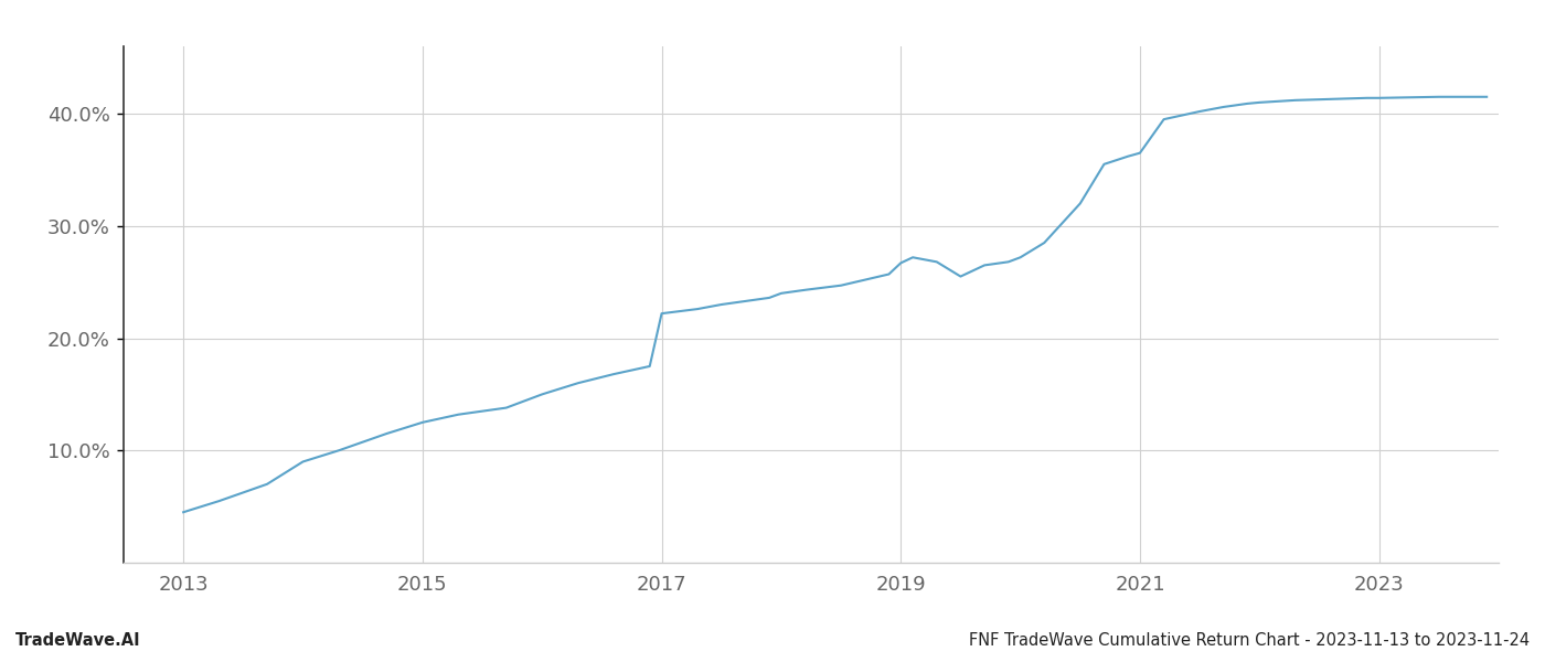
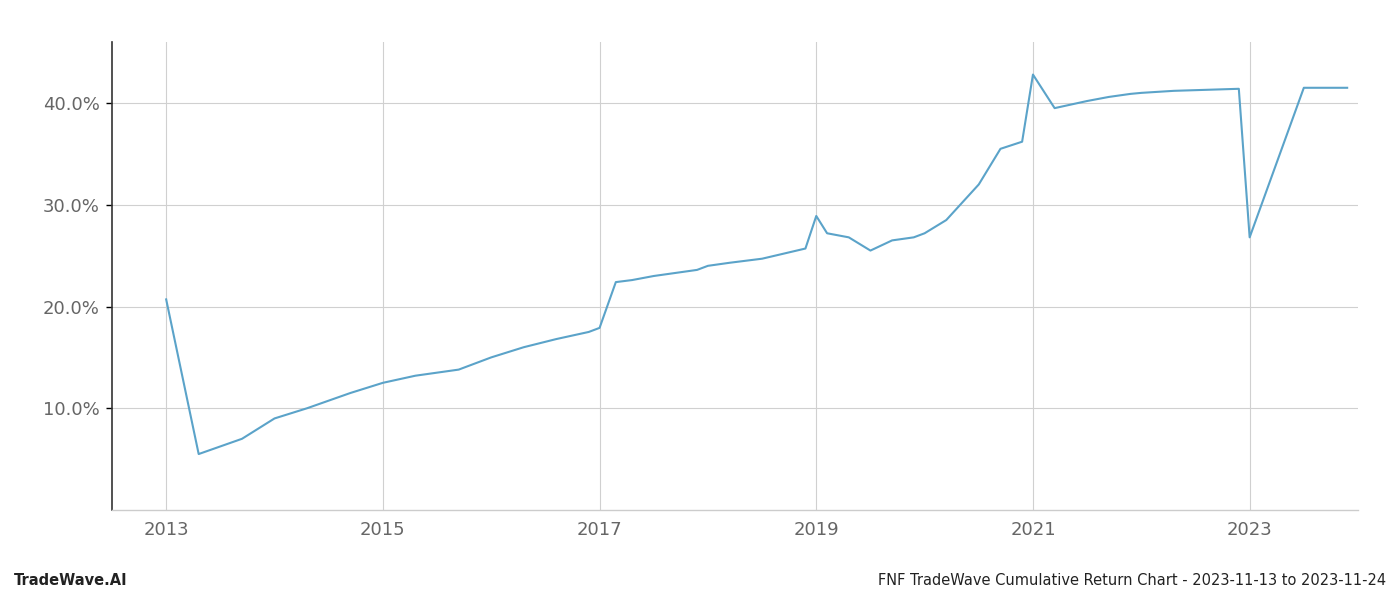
2013: 4.5% -> 20.7%
2017: 22.2% -> 17.9%
2019: 26.7% -> 28.9%
2021: 36.5% -> 42.8%
2023: 41.4% -> 26.8%
